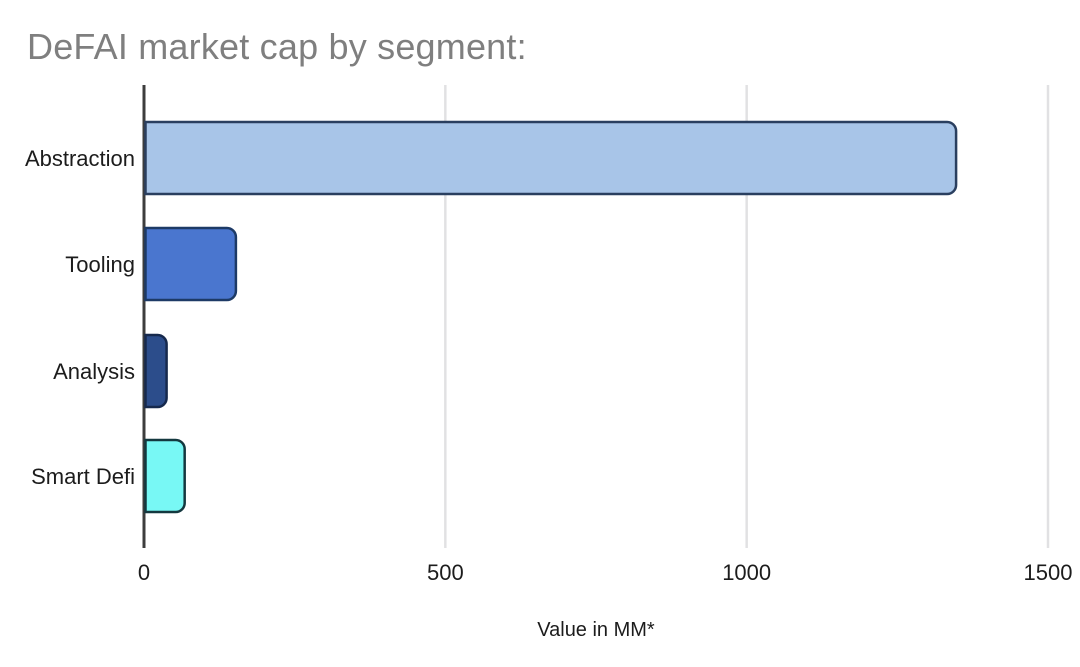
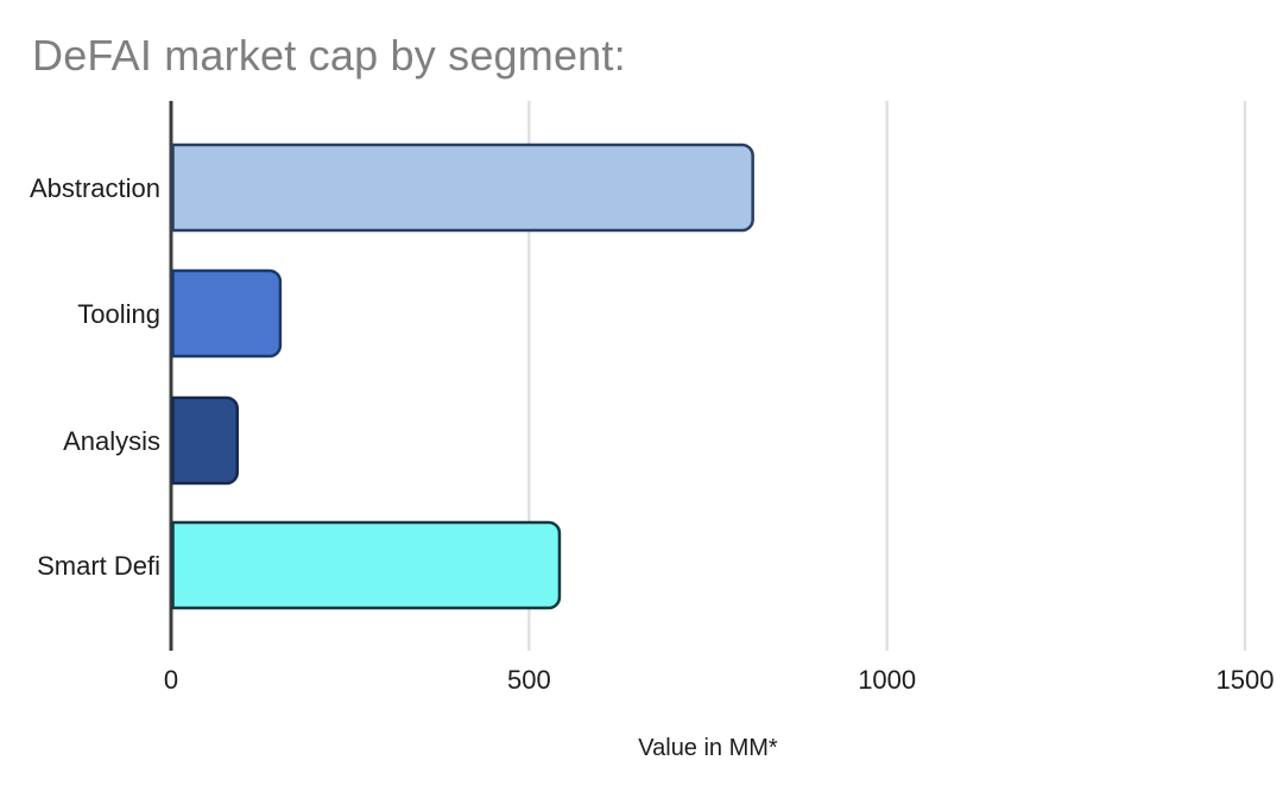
Abstraction: 1340 -> 810
Analysis: 40 -> 90
Smart Defi: 60 -> 540
